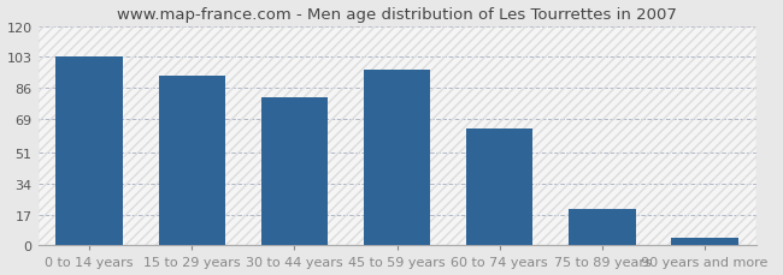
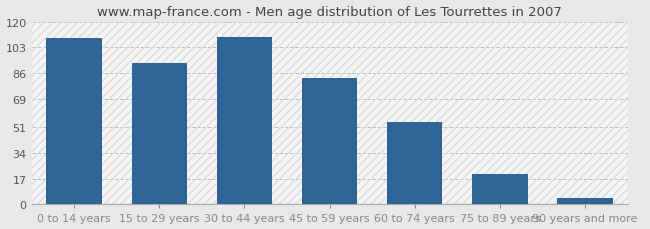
0 to 14 years: 103 -> 109
30 to 44 years: 81 -> 110
45 to 59 years: 96 -> 83
60 to 74 years: 64 -> 54
